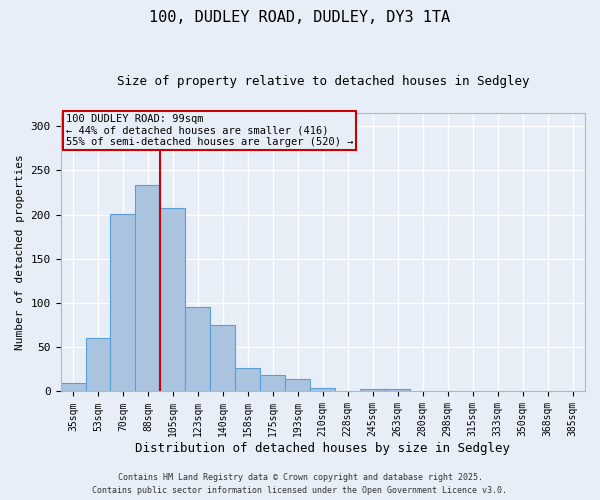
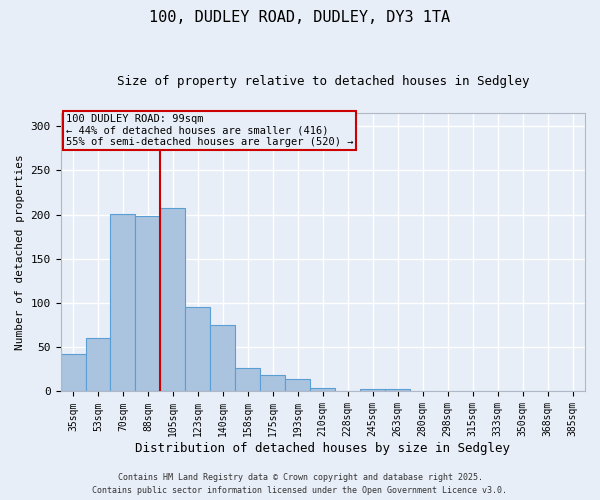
35sqm: 10 -> 42
88sqm: 233 -> 198
